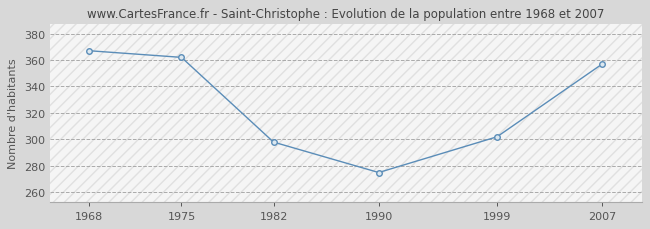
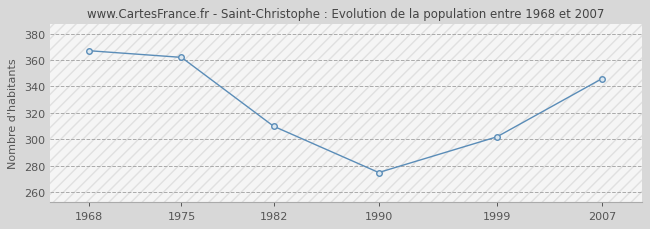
1982: 298 -> 310
2007: 357 -> 346
